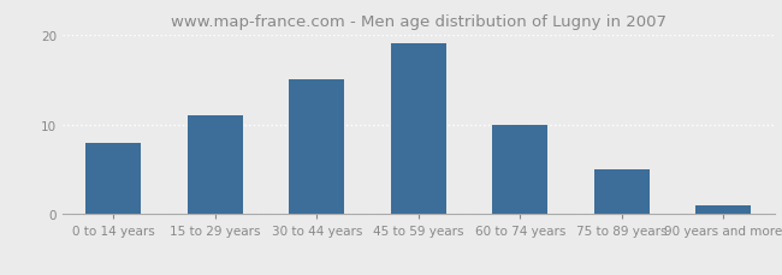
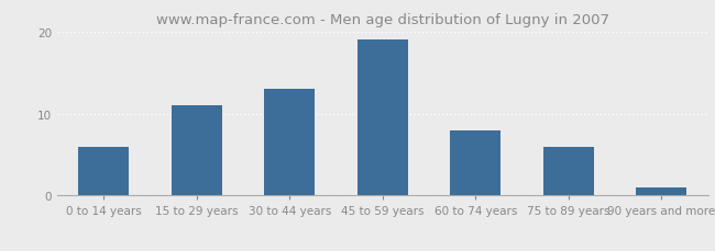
0 to 14 years: 8 -> 6
30 to 44 years: 15 -> 13
60 to 74 years: 10 -> 8
75 to 89 years: 5 -> 6
